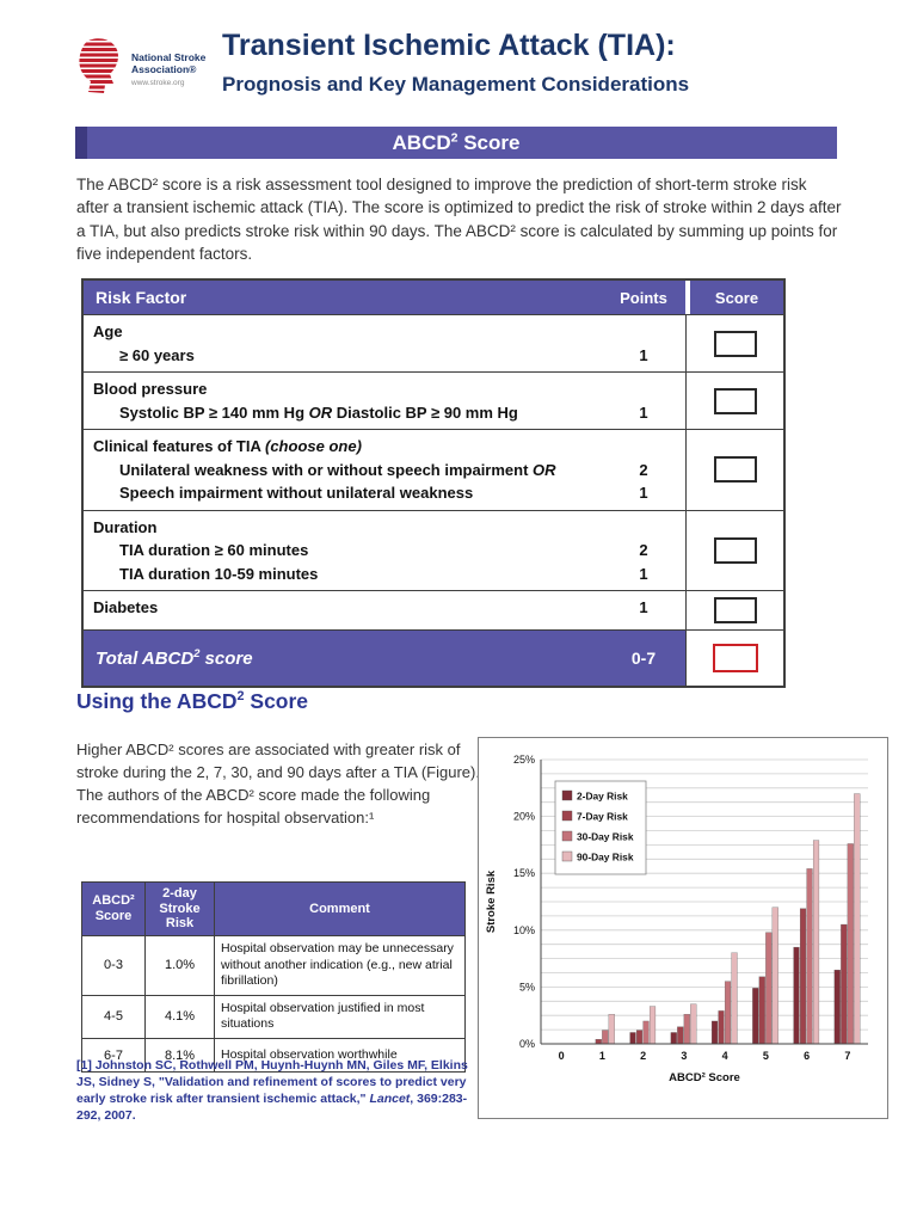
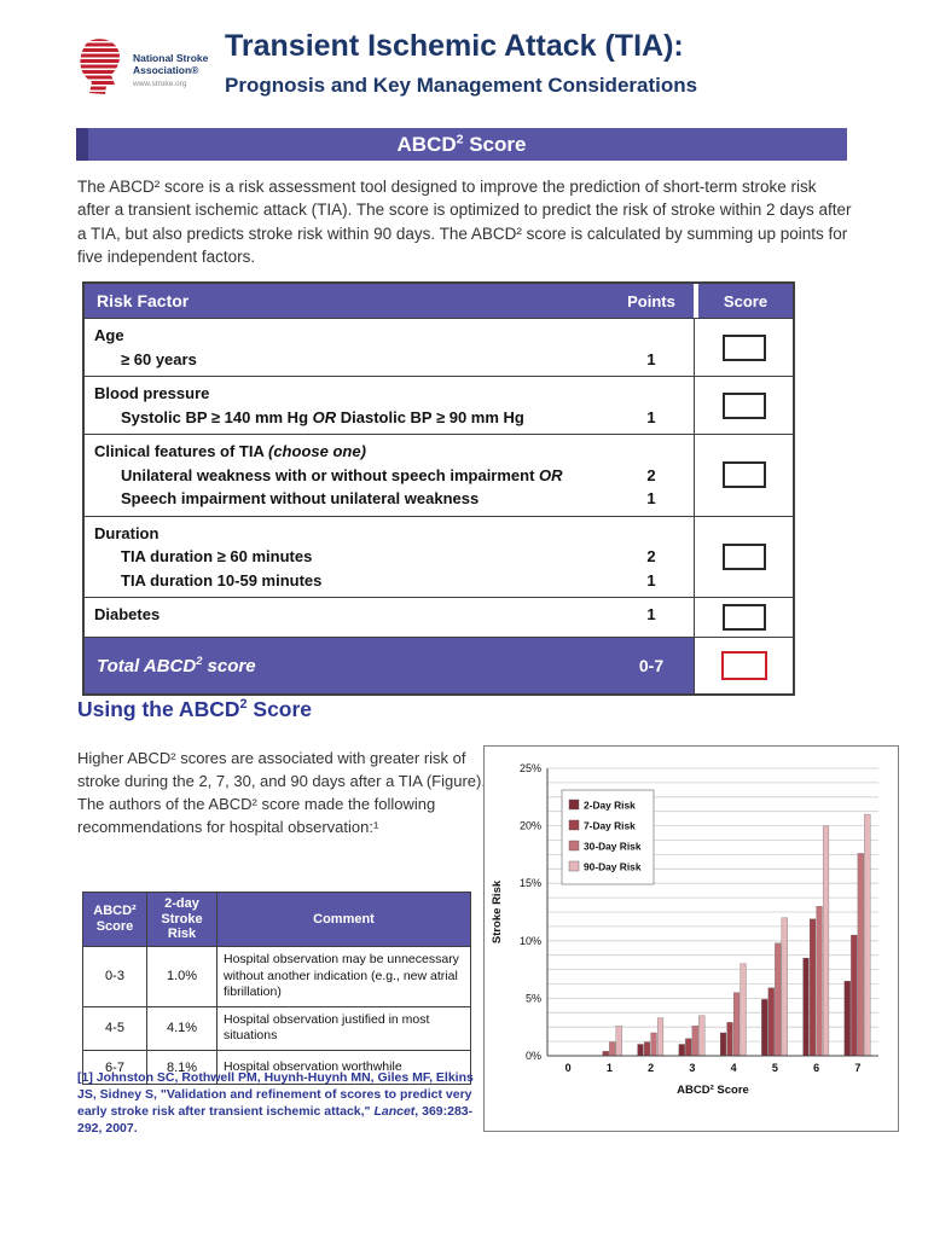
30-Day Risk/6: 15% -> 13%
90-Day Risk/6: 18% -> 20%
90-Day Risk/7: 22% -> 21%
